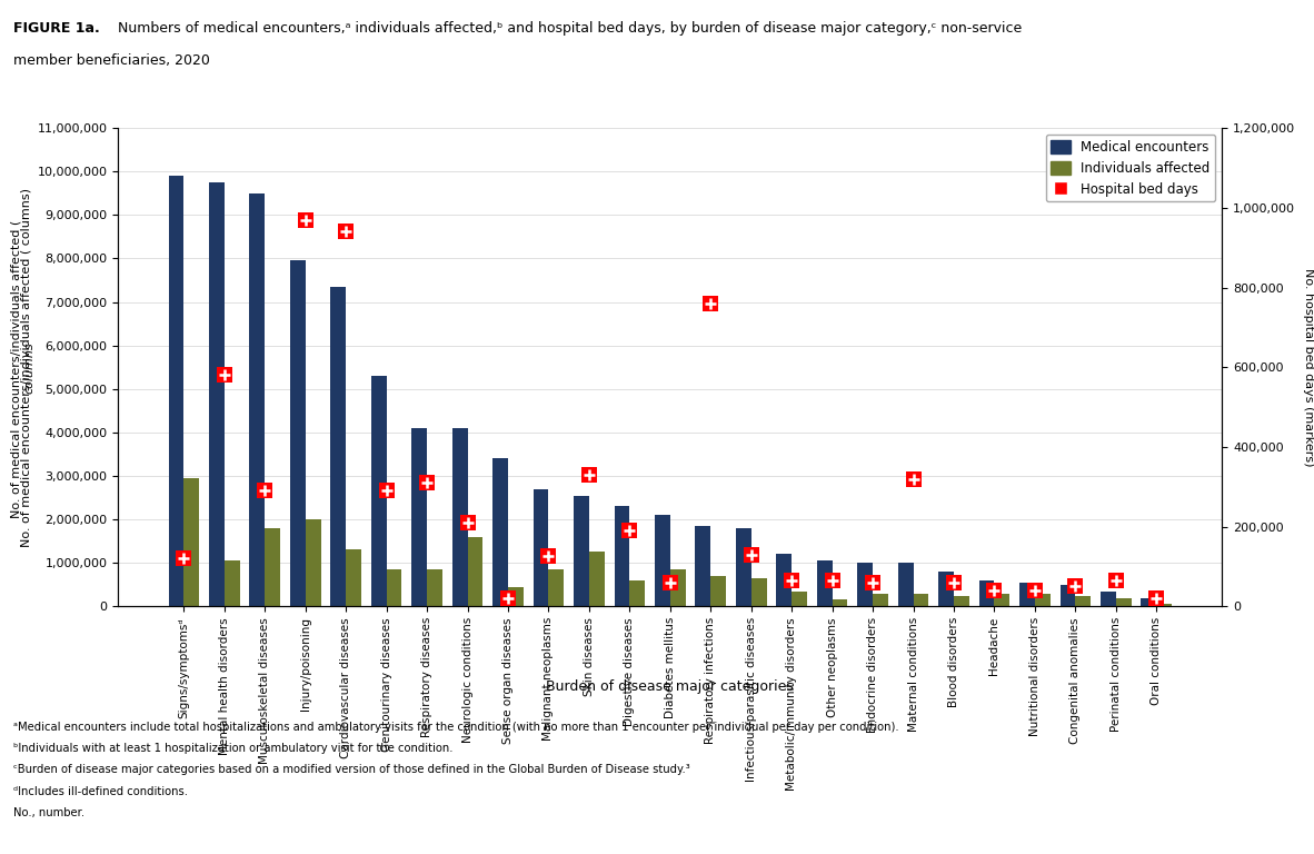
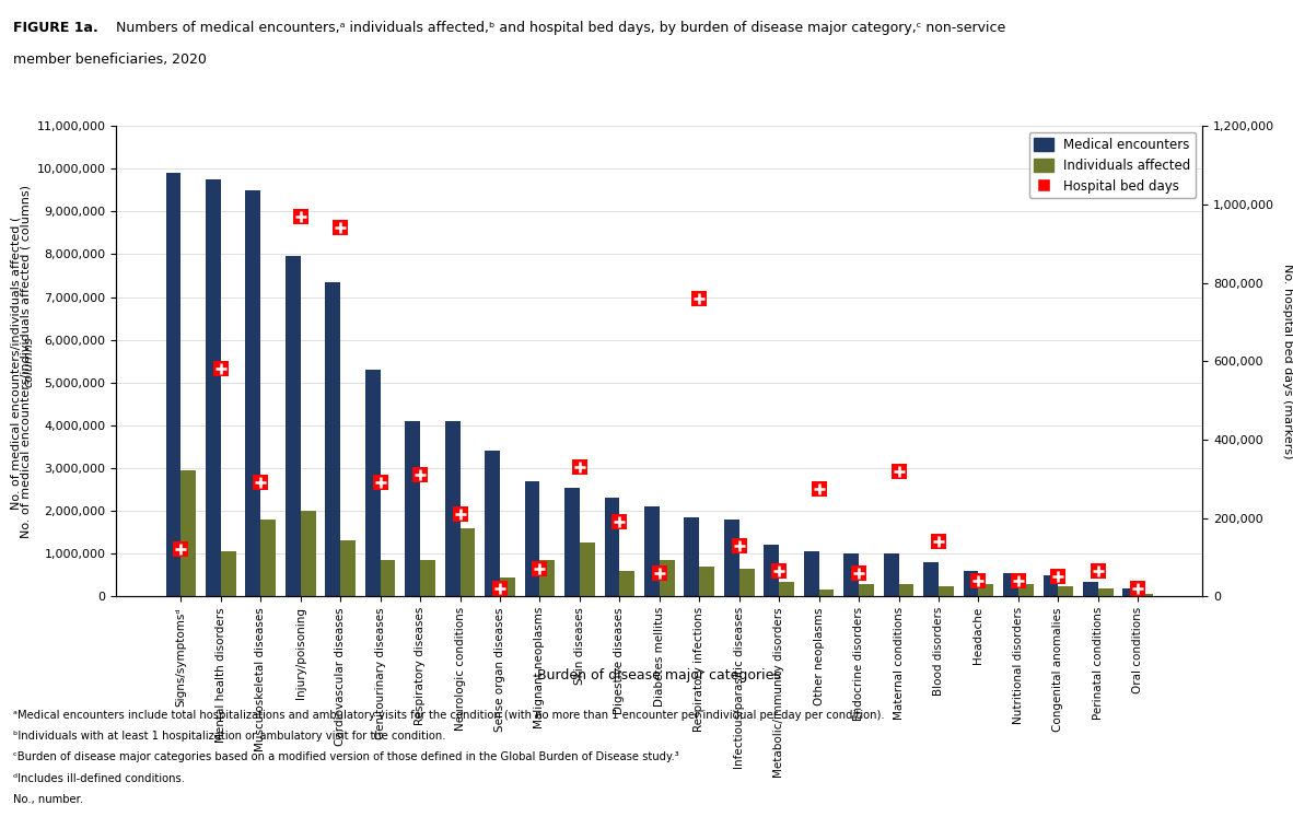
Hospital bed days/Malignant neoplasms: 125,000 -> 70,000
Hospital bed days/Other neoplasms: 65,000 -> 275,000
Hospital bed days/Blood disorders: 60,000 -> 140,000
